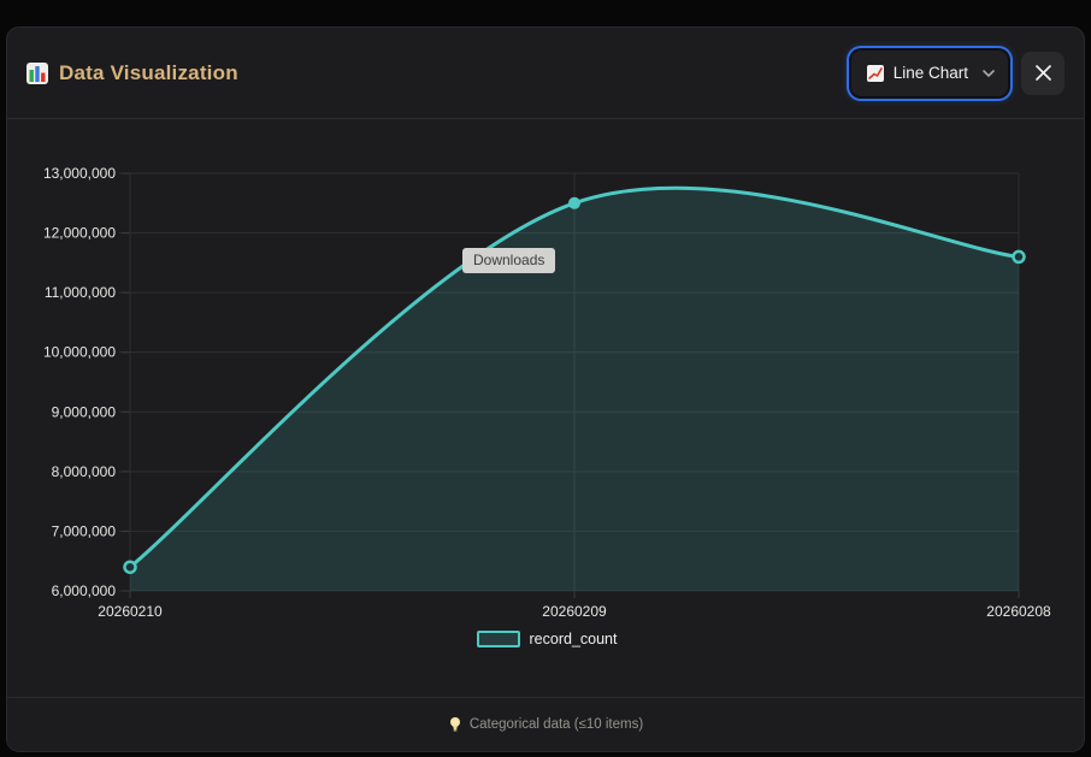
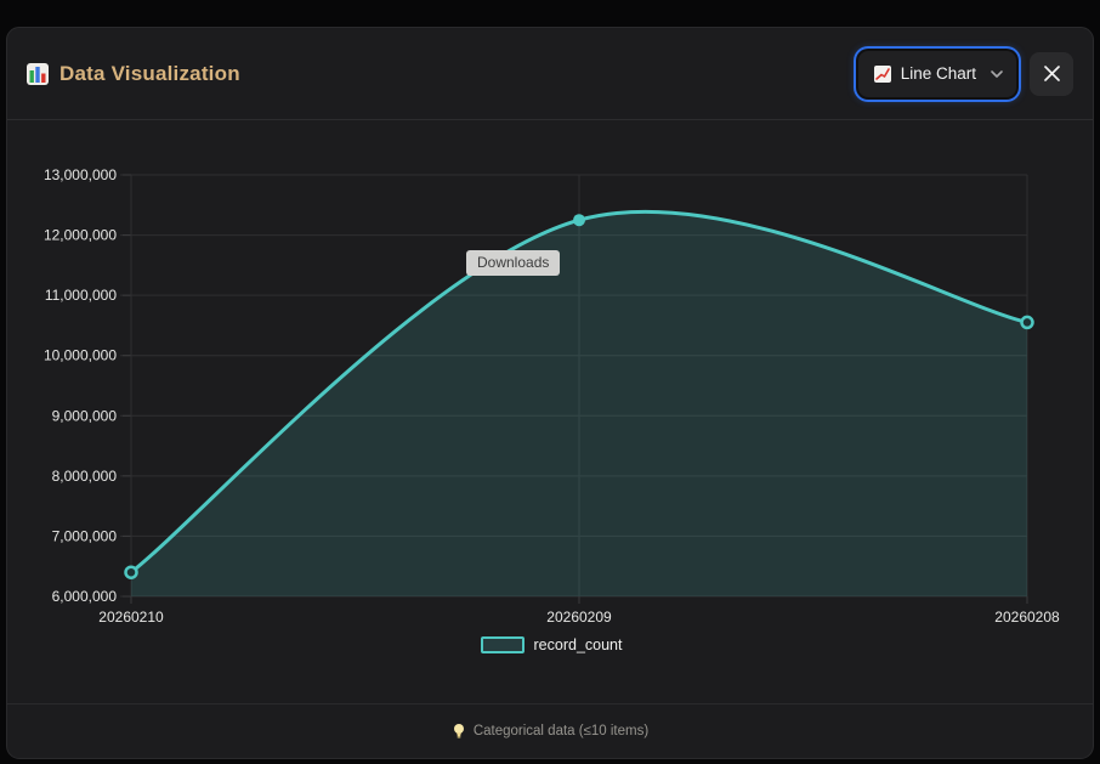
20260209: 12500000 -> 12200000
20260208: 11600000 -> 10600000
